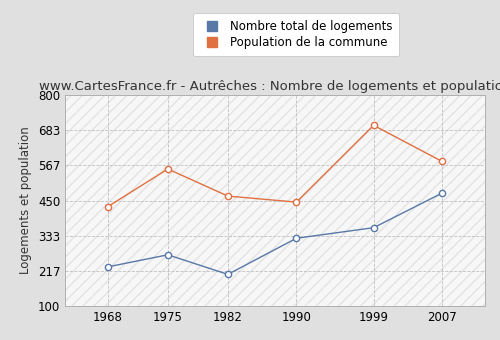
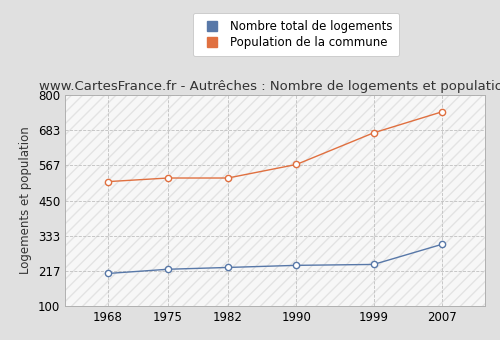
Nombre total de logements/1968: 230 -> 208
Population de la commune/1968: 430 -> 513
Nombre total de logements/1975: 270 -> 222
Population de la commune/1975: 555 -> 525
Nombre total de logements/1982: 205 -> 228
Population de la commune/1982: 465 -> 525
Nombre total de logements/1990: 325 -> 235
Population de la commune/1990: 445 -> 570
Nombre total de logements/1999: 360 -> 238
Population de la commune/1999: 700 -> 675
Nombre total de logements/2007: 475 -> 305
Population de la commune/2007: 580 -> 745
